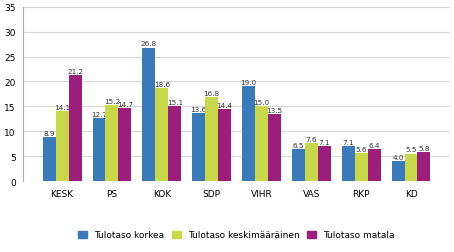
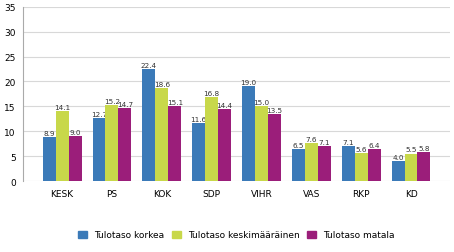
Tulotaso matala/KESK: 21.2 -> 9.0
Tulotaso korkea/KOK: 26.8 -> 22.4
Tulotaso korkea/SDP: 13.6 -> 11.6
